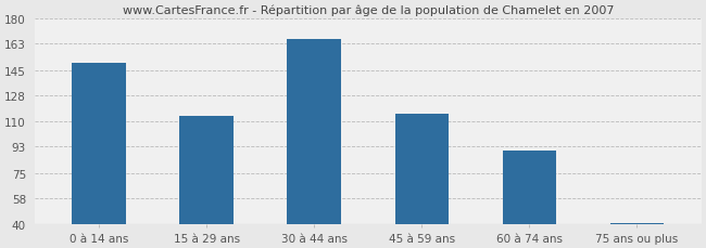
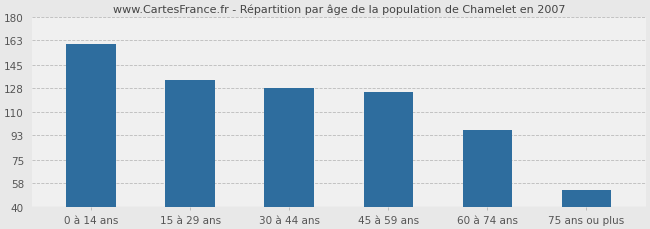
0 à 14 ans: 150 -> 160
15 à 29 ans: 114 -> 134
30 à 44 ans: 166 -> 128
45 à 59 ans: 115 -> 125
60 à 74 ans: 90 -> 97
75 ans ou plus: 41 -> 53
